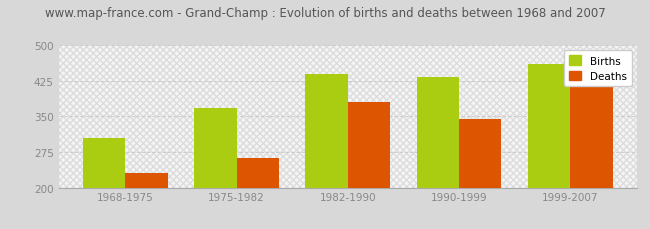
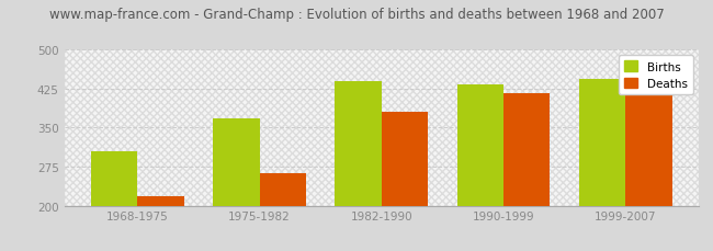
Deaths/1968-1975: 230 -> 218
Deaths/1990-1999: 345 -> 415
Births/1999-2007: 460 -> 443
